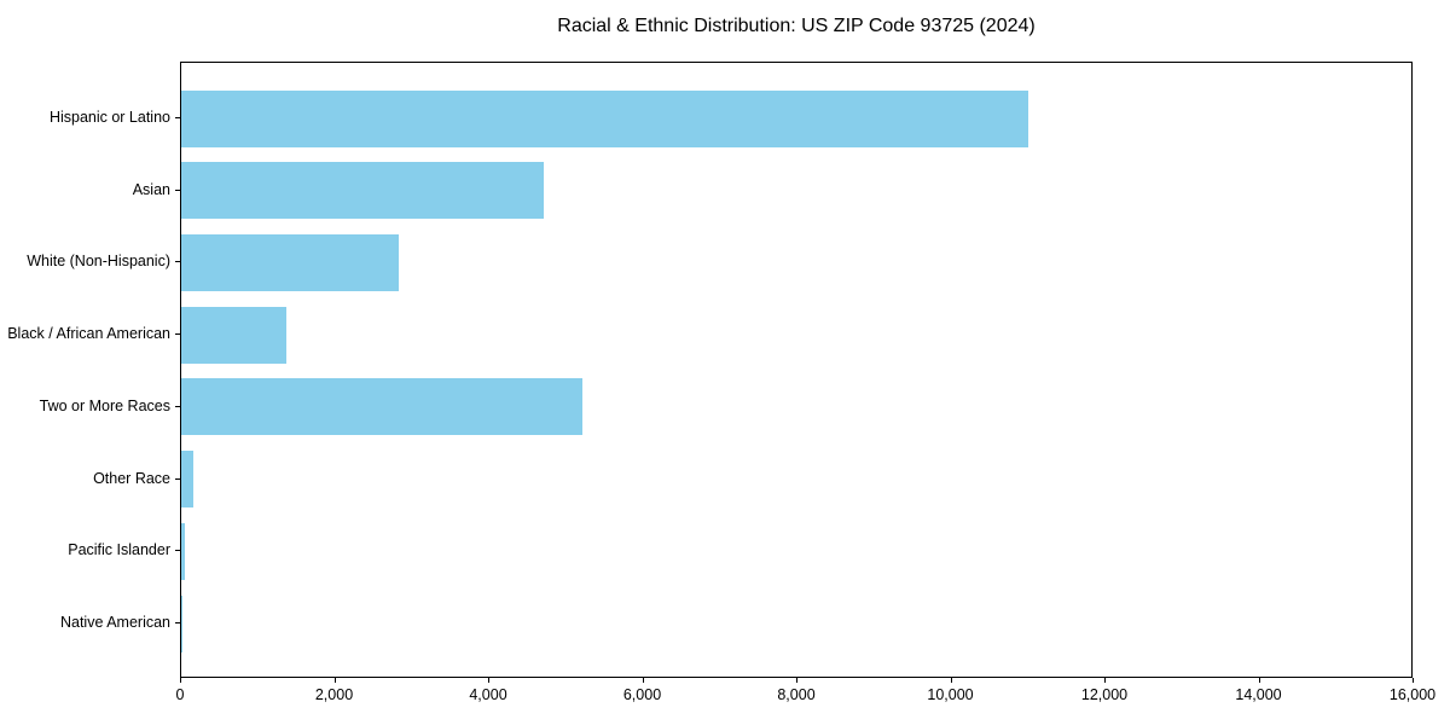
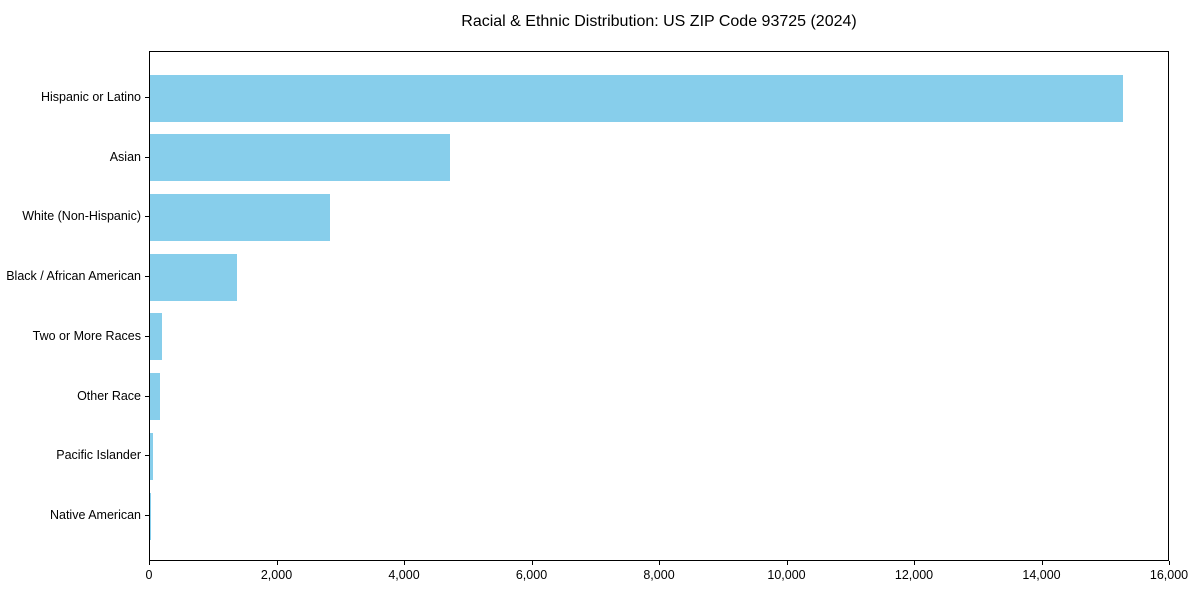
Hispanic or Latino: 11000 -> 15300
Two or More Races: 5200 -> 200
